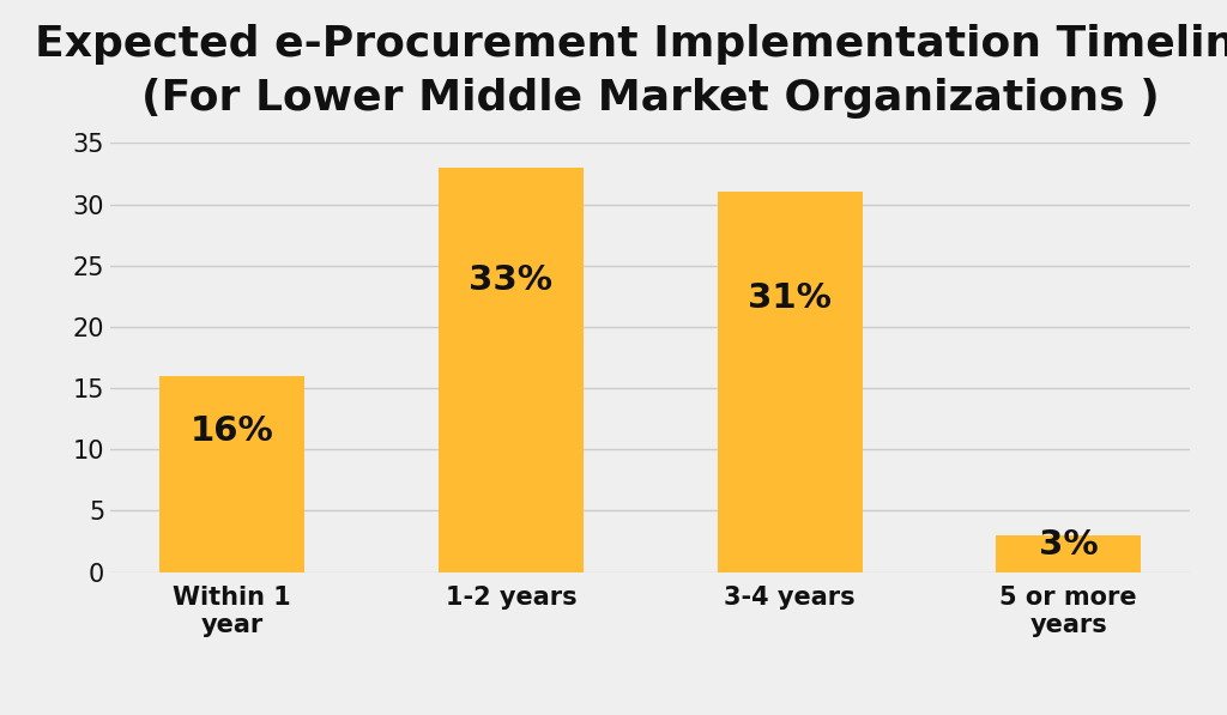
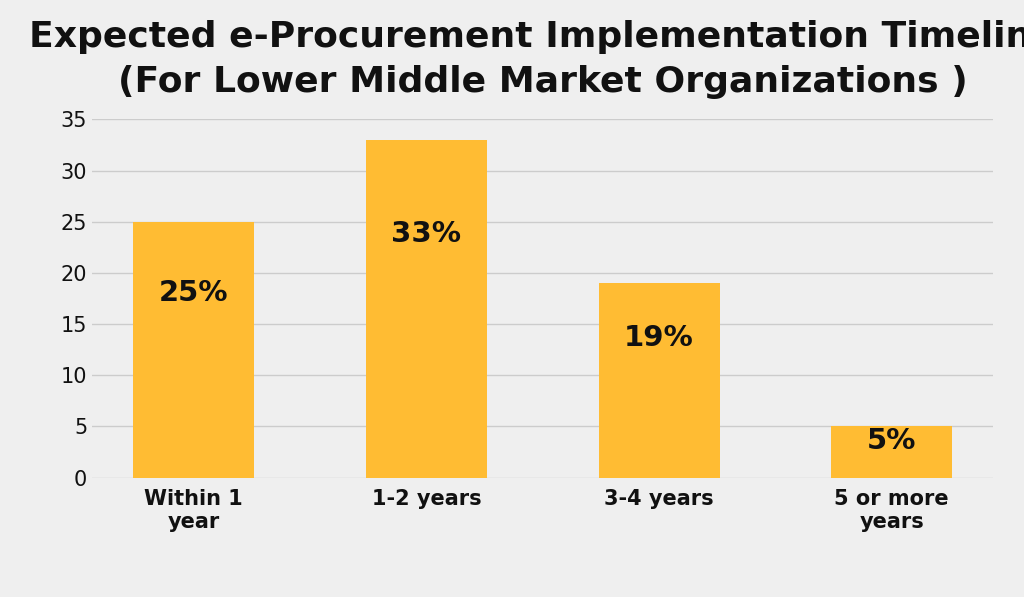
Within 1 year: 16% -> 25%
3-4 years: 31% -> 19%
5 or more years: 3% -> 5%
